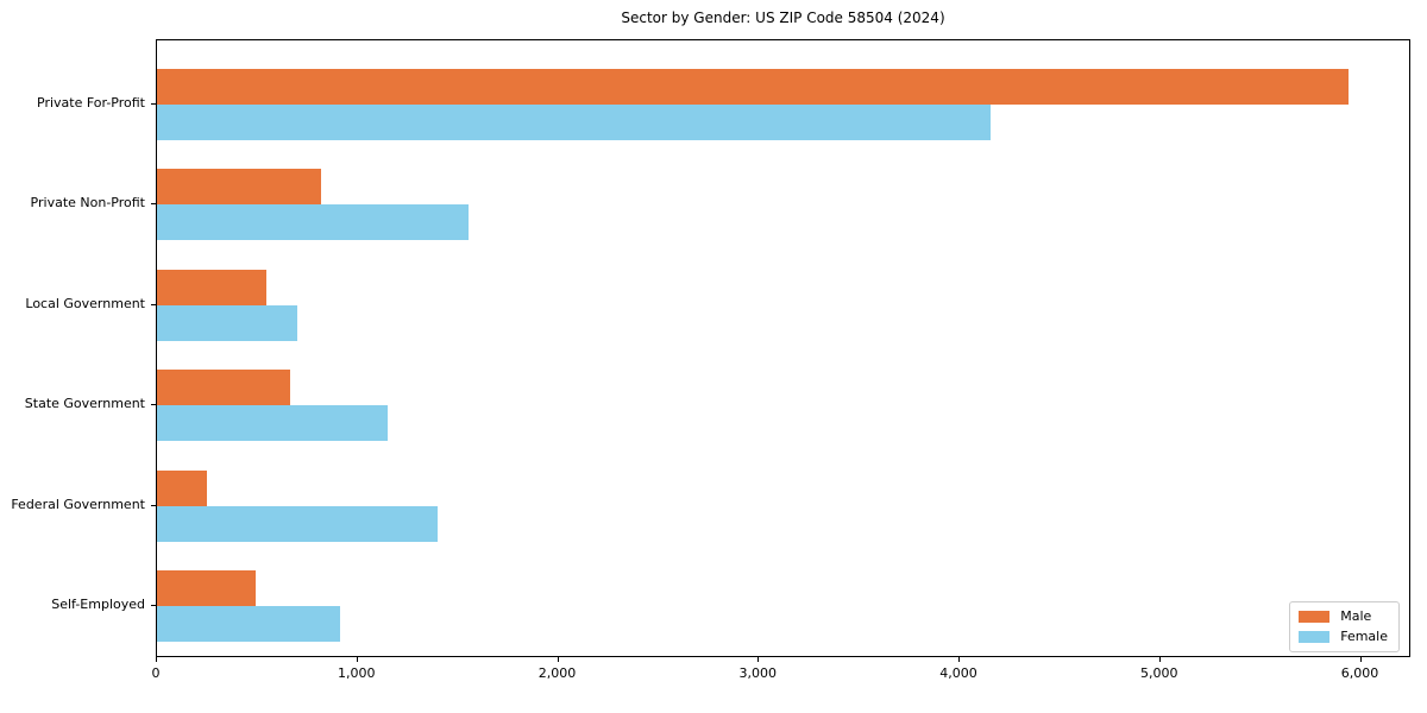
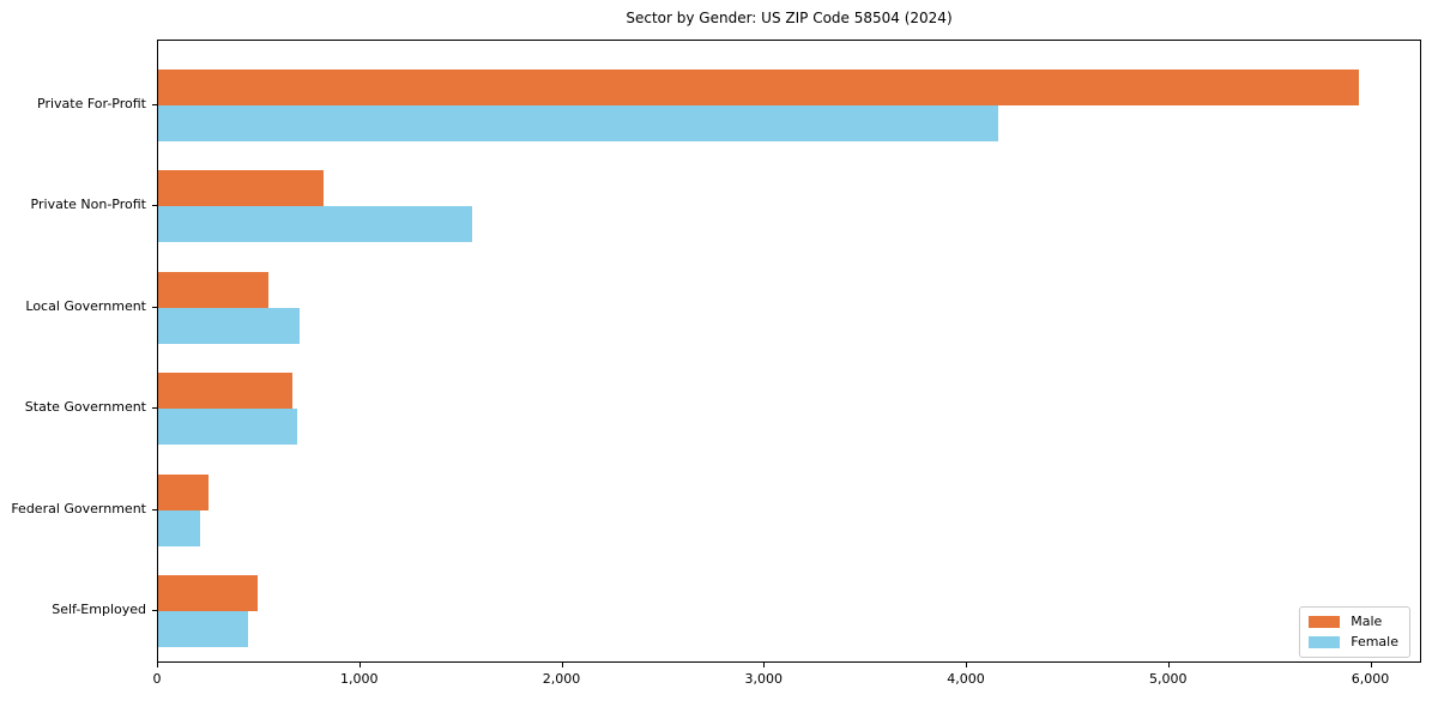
Female/State Government: 1150 -> 690
Female/Federal Government: 1400 -> 200
Female/Self-Employed: 910 -> 440
